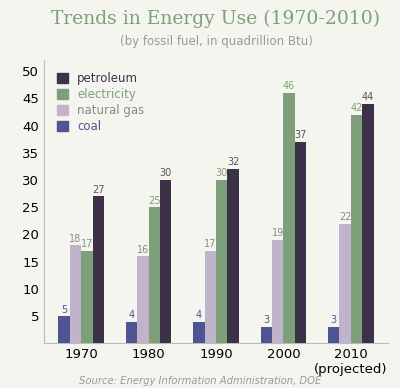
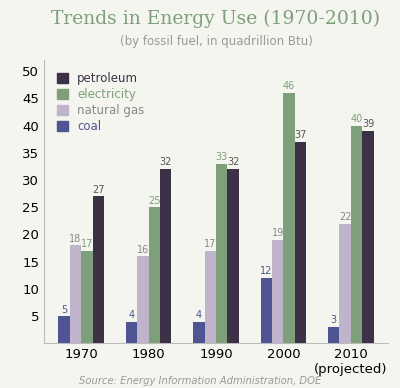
petroleum/1980: 30 -> 32
electricity/1990: 30 -> 33
coal/2000: 3 -> 12
electricity/2010 (projected): 42 -> 40
petroleum/2010 (projected): 44 -> 39
